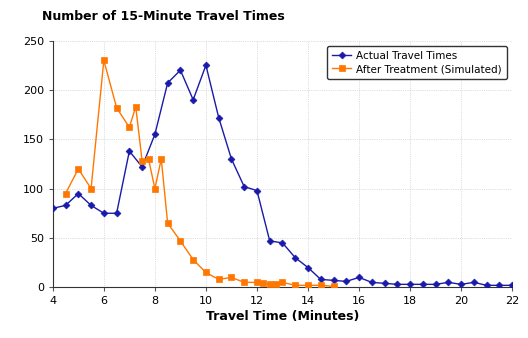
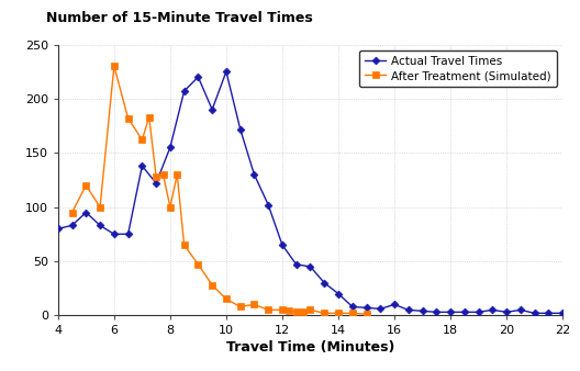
Actual Travel Times/12: 98 -> 65
